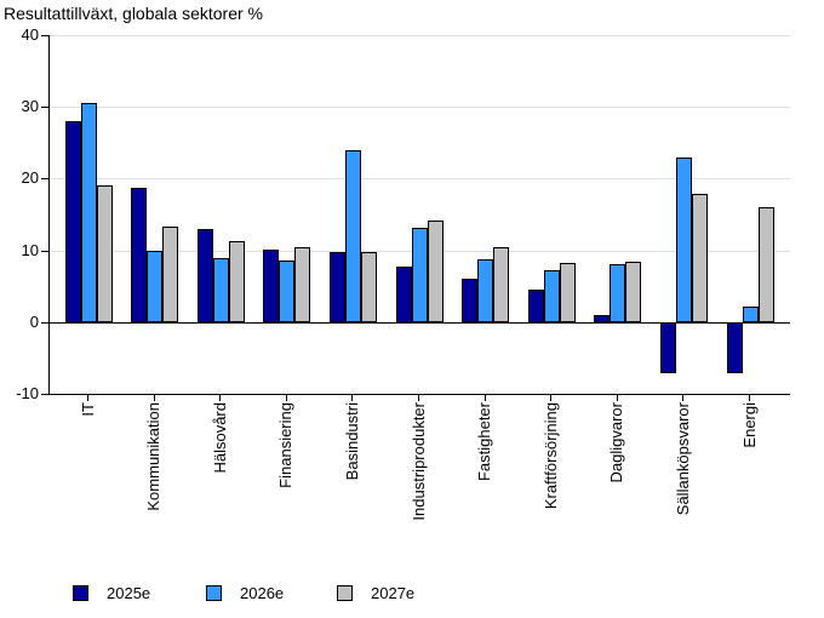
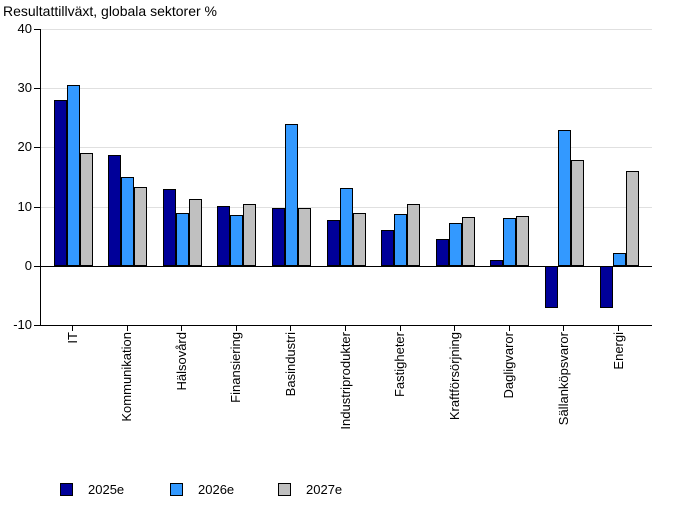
2026e/Kommunikation: 10 -> 15
2027e/Industriprodukter: 14 -> 9
